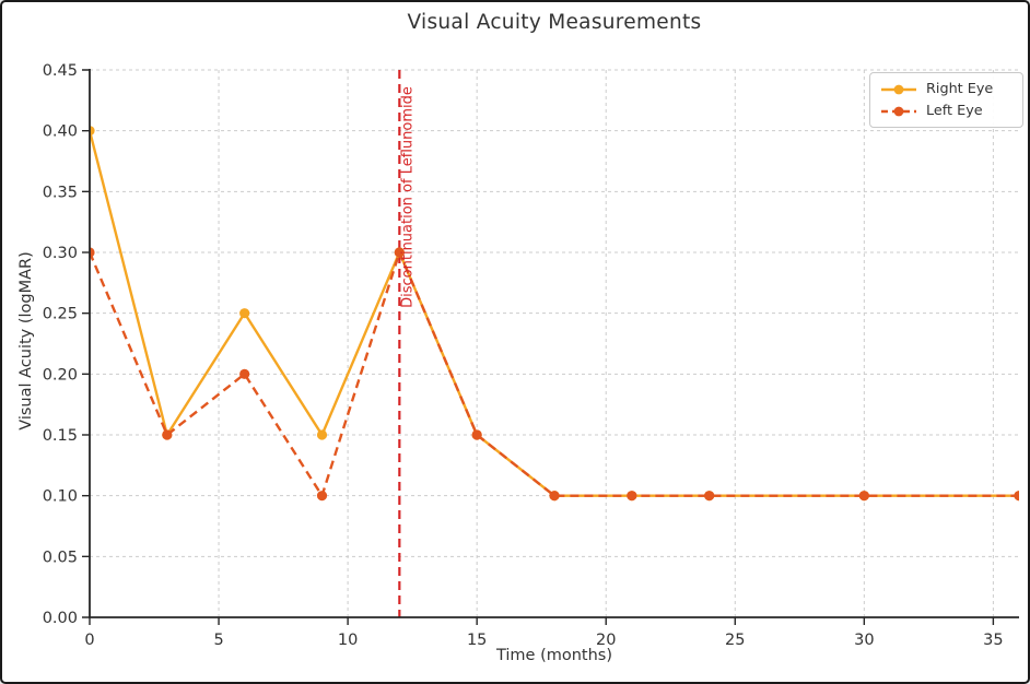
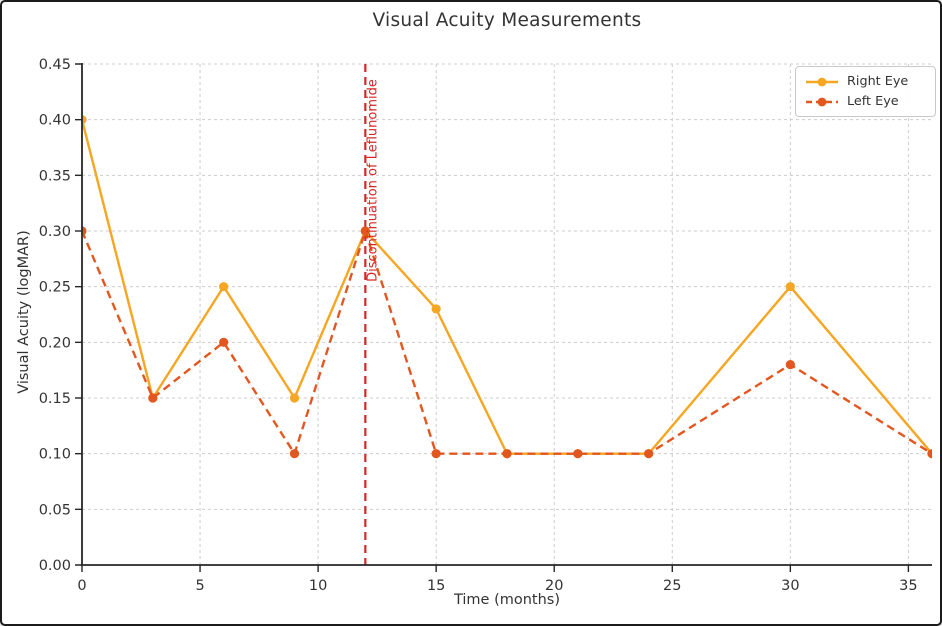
Right Eye/15: 0.15 -> 0.23
Left Eye/15: 0.15 -> 0.10
Right Eye/30: 0.10 -> 0.25
Left Eye/30: 0.10 -> 0.18
